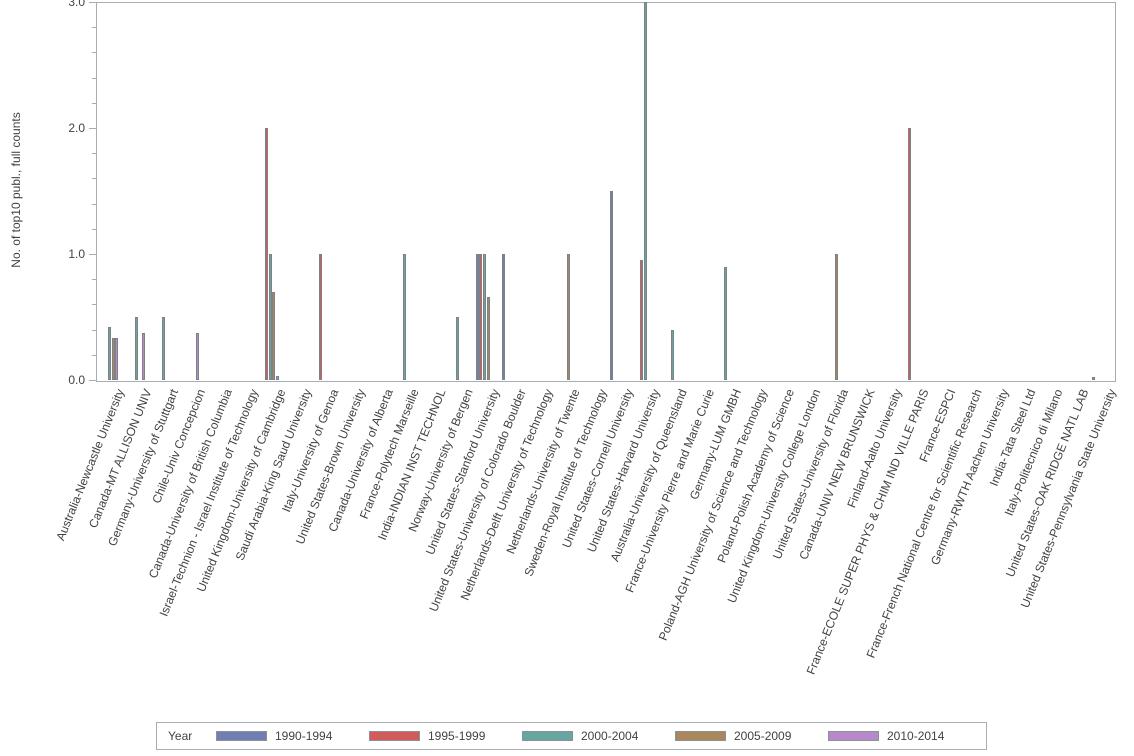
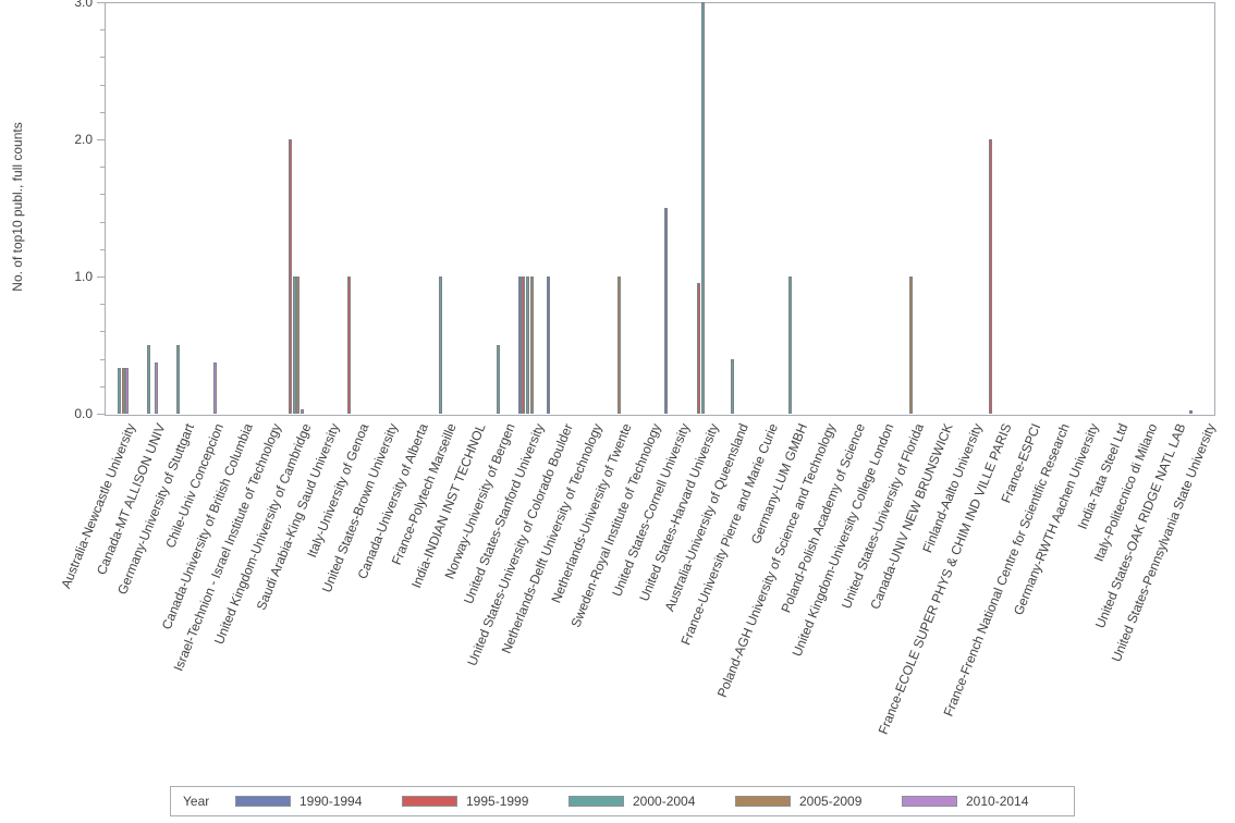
2000-2004/Australia-Newcastle University: 0.42 -> 0.33
2005-2009/United Kingdom-University of Cambridge: 0.70 -> 1.00
2005-2009/United States-Stanford University: 0.66 -> 1.00
2000-2004/Germany-LUM GMBH: 0.90 -> 1.00
